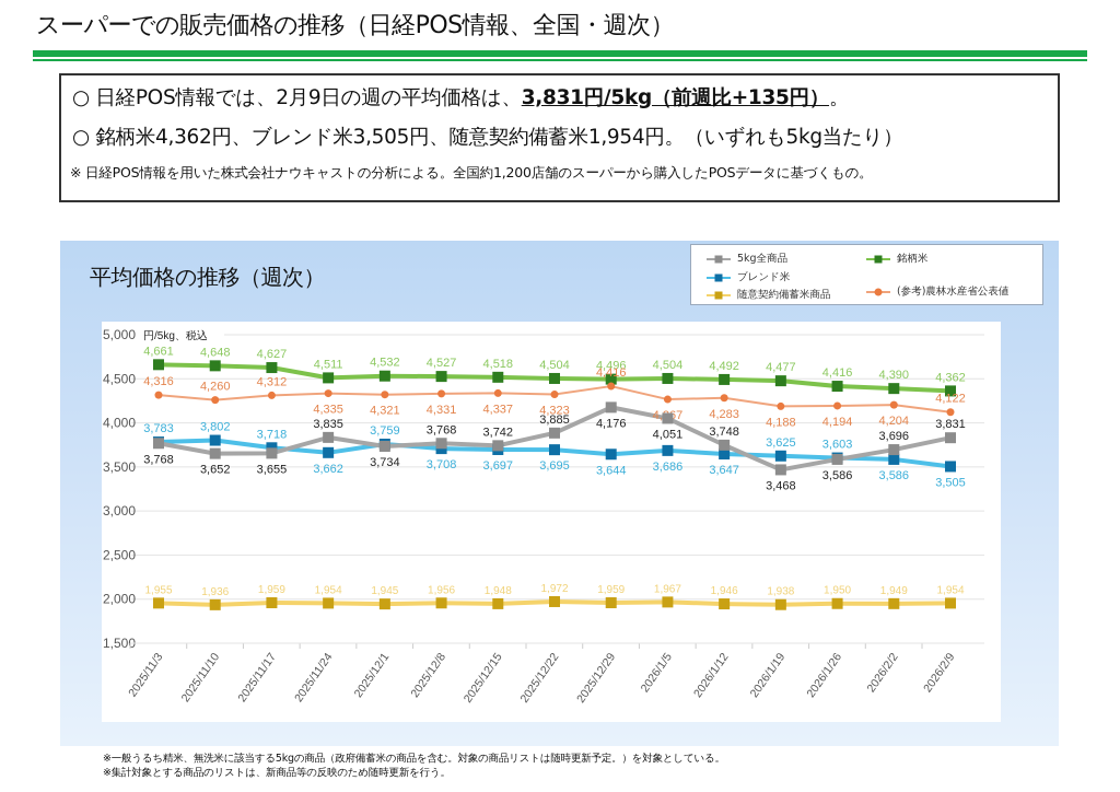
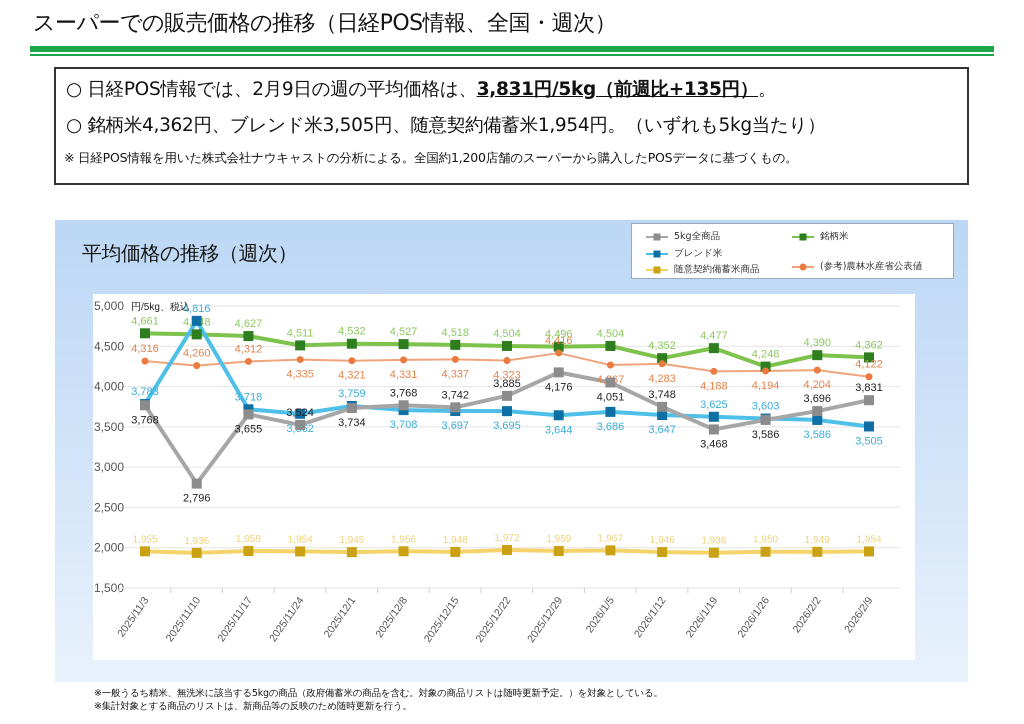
5kg全商品/2025/11/10: 3,652 -> 2,796
ブレンド米/2025/11/10: 3,802 -> 4,816
5kg全商品/2025/11/24: 3,835 -> 3,524
銘柄米/2026/1/12: 4,492 -> 4,352
銘柄米/2026/1/26: 4,416 -> 4,248
